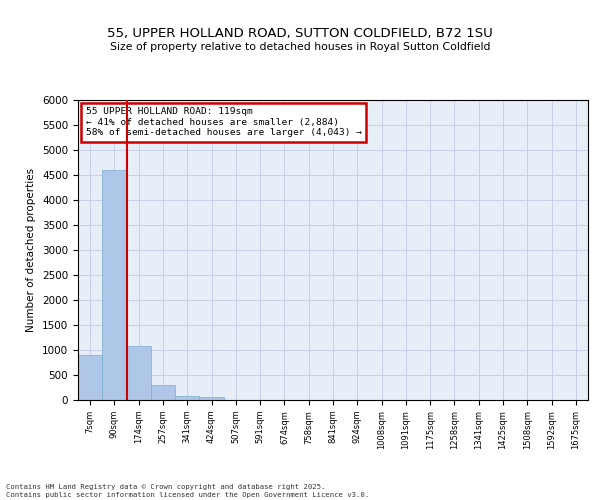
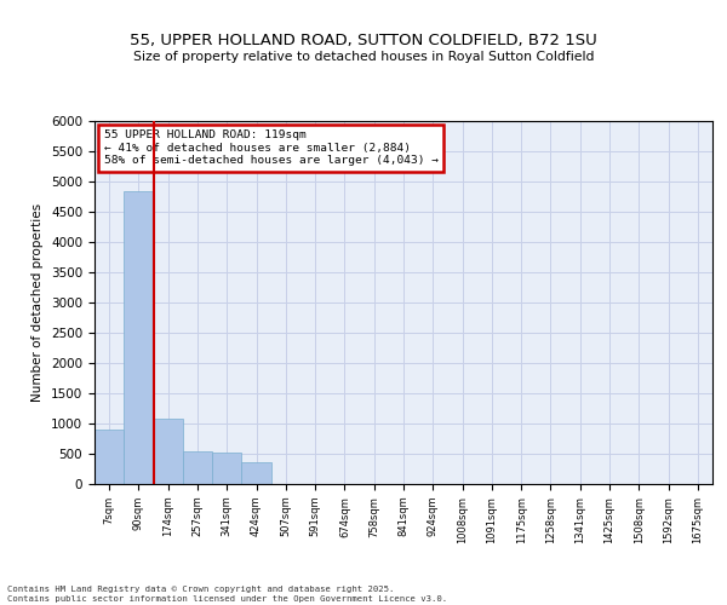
90sqm: 4600 -> 4840
257sqm: 300 -> 540
341sqm: 80 -> 520
424sqm: 60 -> 360
